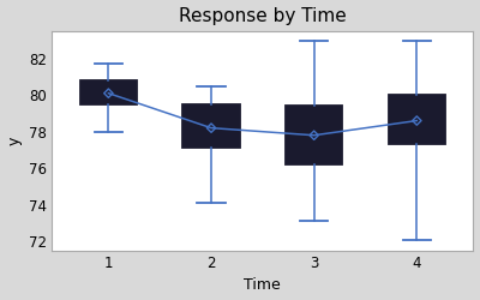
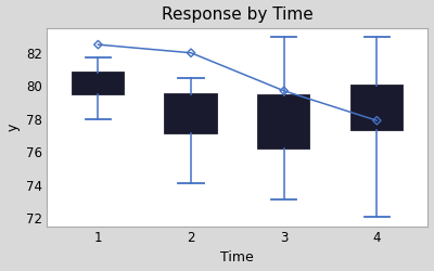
1: 80.1 -> 82.5
2: 78.2 -> 82.0
3: 77.8 -> 79.7
4: 78.6 -> 77.9
